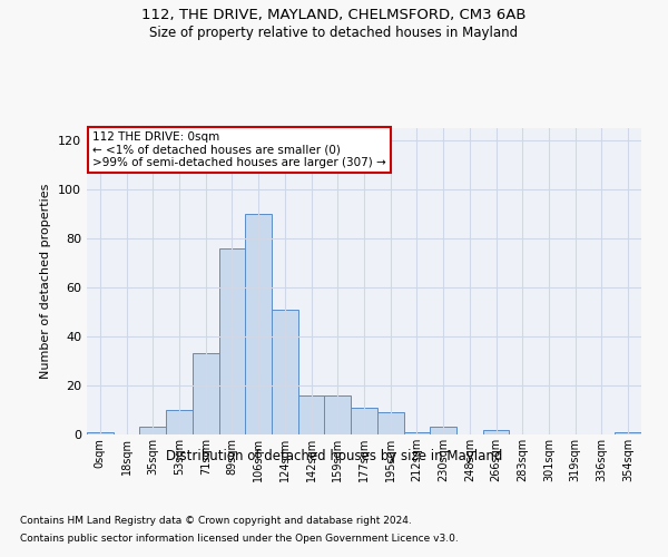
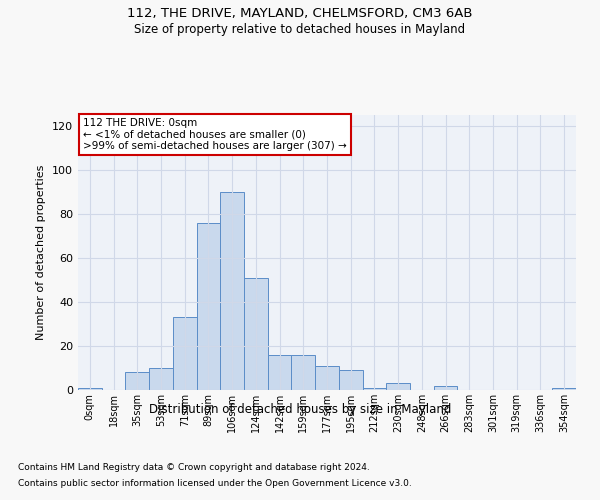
35sqm: 3 -> 8
